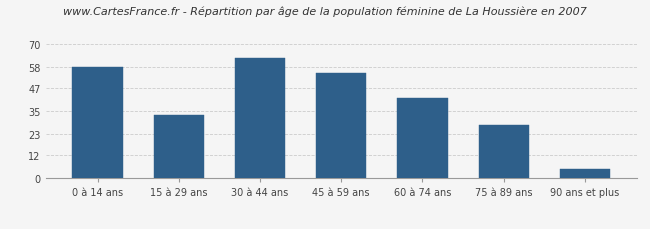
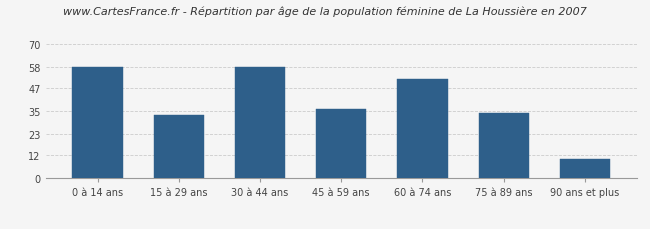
30 à 44 ans: 63 -> 58
45 à 59 ans: 55 -> 36
60 à 74 ans: 42 -> 52
75 à 89 ans: 28 -> 34
90 ans et plus: 5 -> 10
